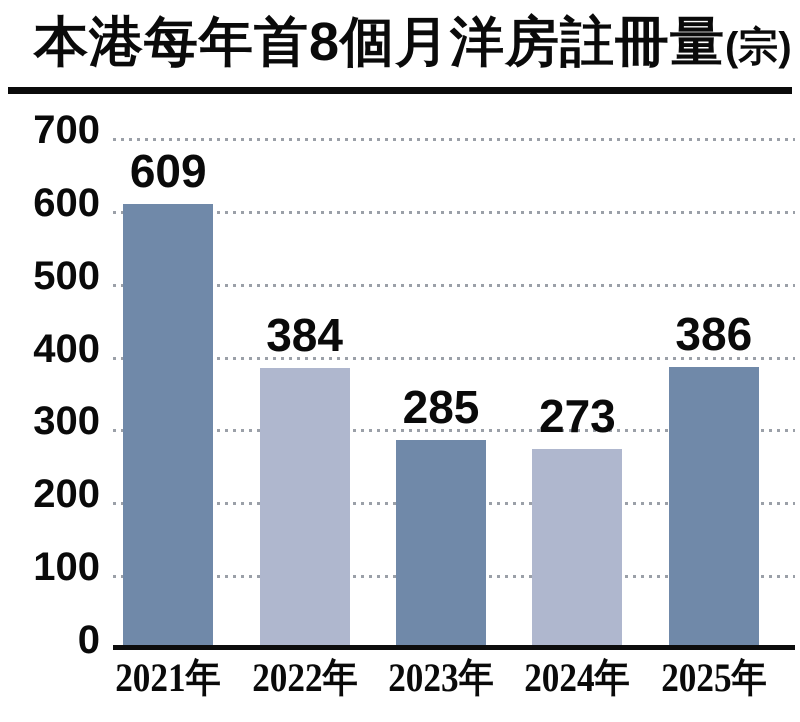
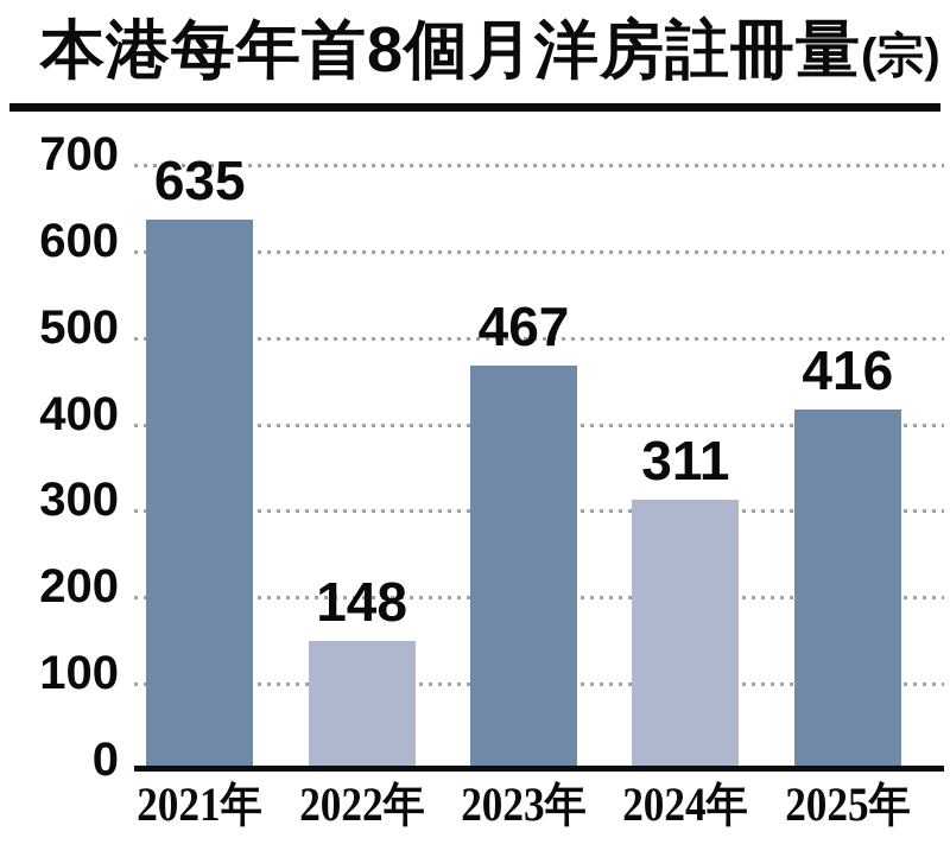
2021年: 609 -> 635
2022年: 384 -> 148
2023年: 285 -> 467
2024年: 273 -> 311
2025年: 386 -> 416
